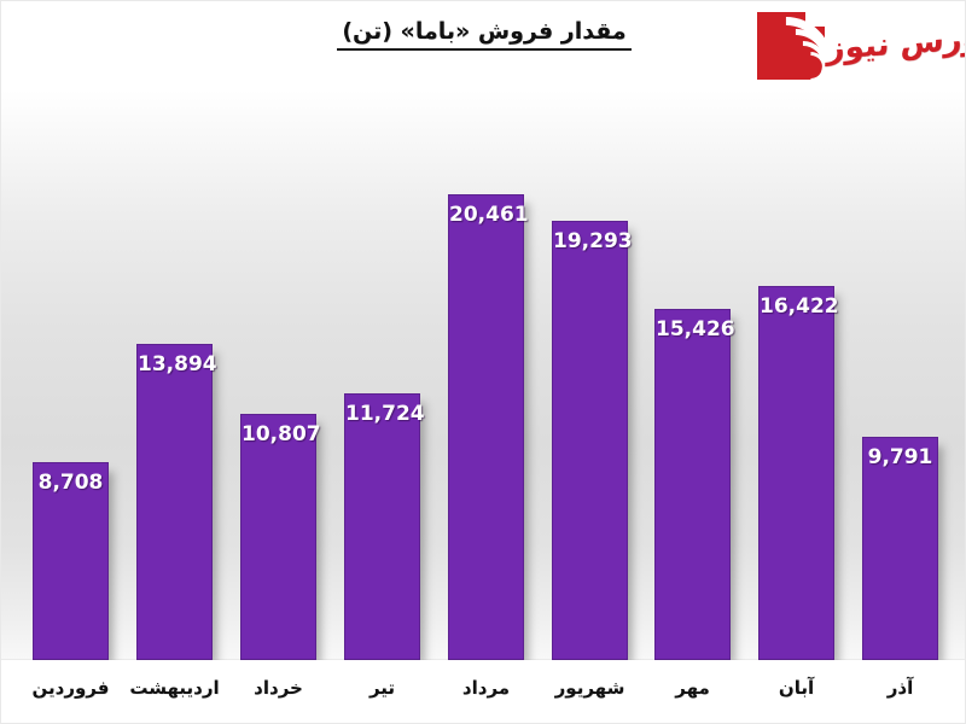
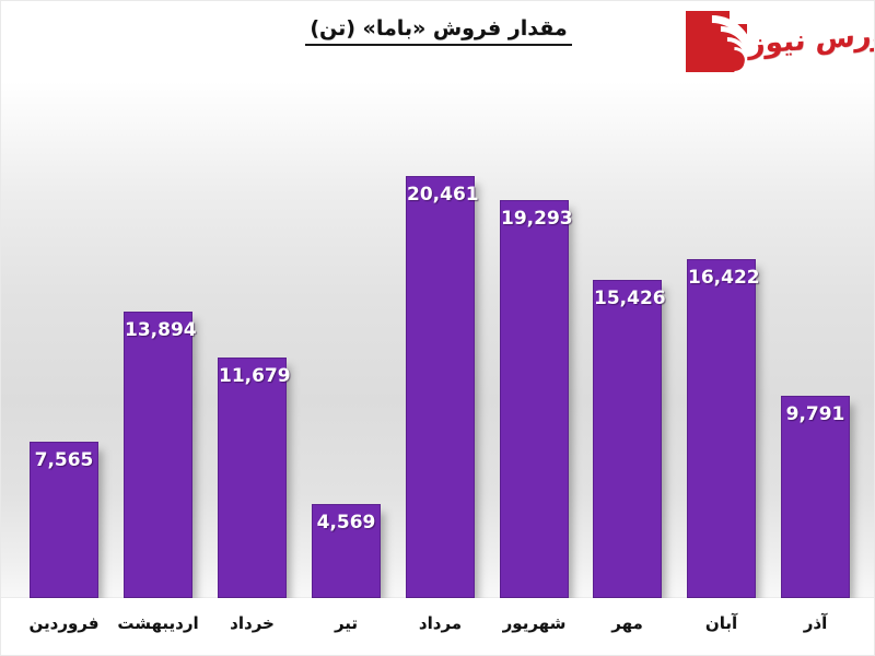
فروردین: 8,708 -> 7,565
خرداد: 10,807 -> 11,679
تیر: 11,724 -> 4,569
